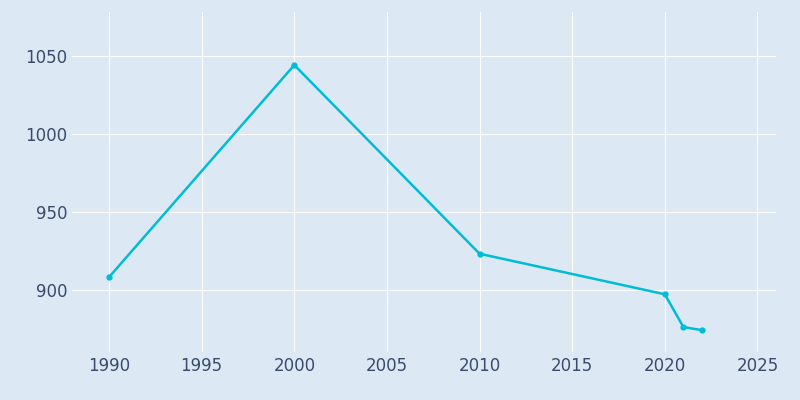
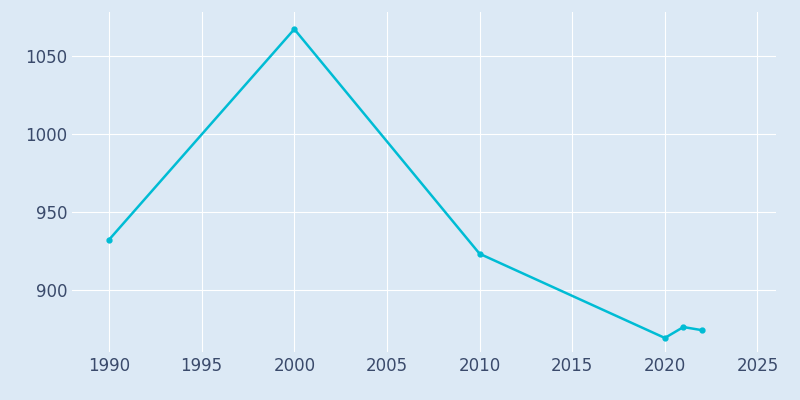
1990: 908 -> 932
2000: 1044 -> 1067
2020: 897 -> 869
